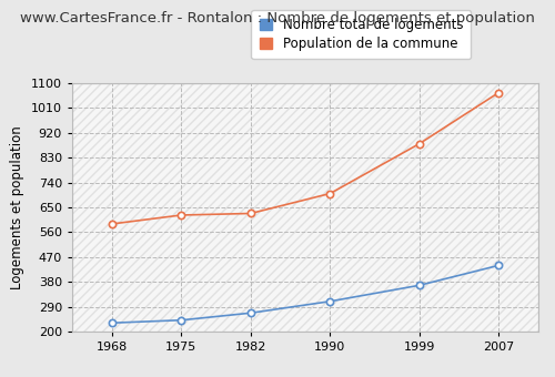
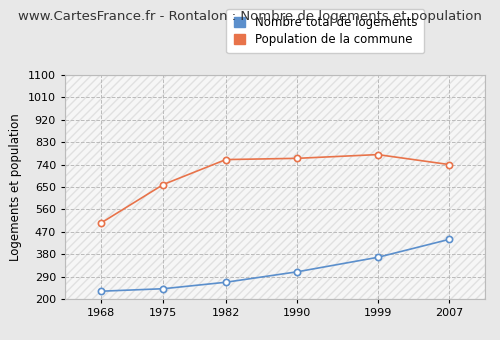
Population de la commune/1968: 590 -> 505
Population de la commune/1975: 622 -> 660
Population de la commune/1982: 628 -> 760
Population de la commune/1990: 700 -> 765
Population de la commune/1999: 880 -> 780
Population de la commune/2007: 1065 -> 740
